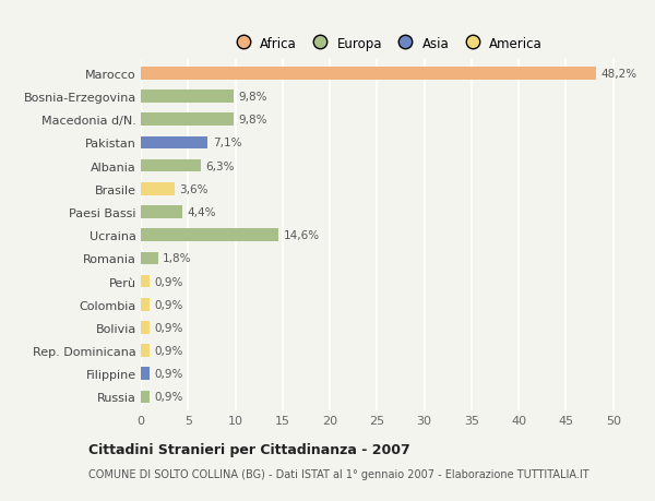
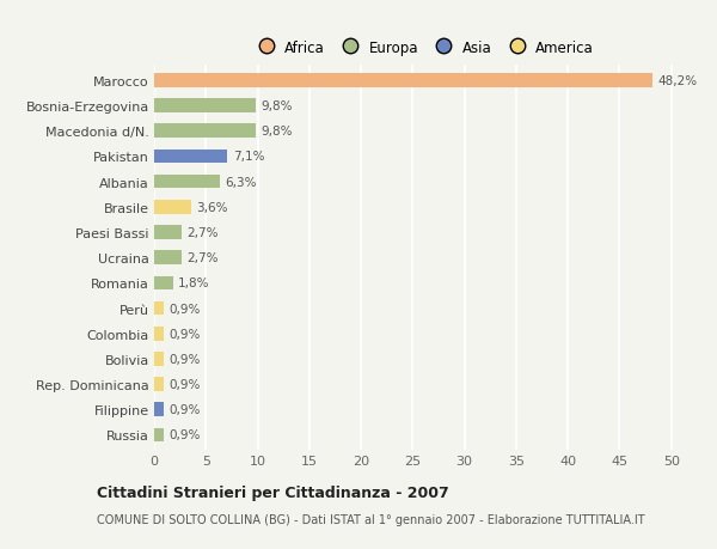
Paesi Bassi: 4,4% -> 2,7%
Ucraina: 14,6% -> 2,7%
